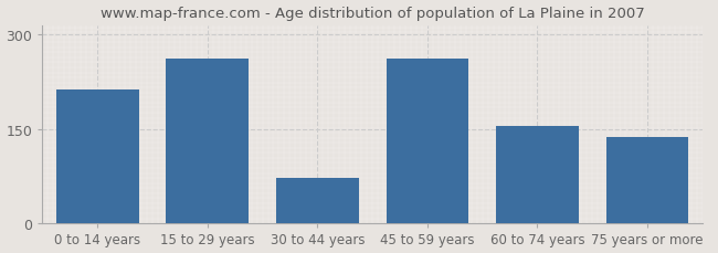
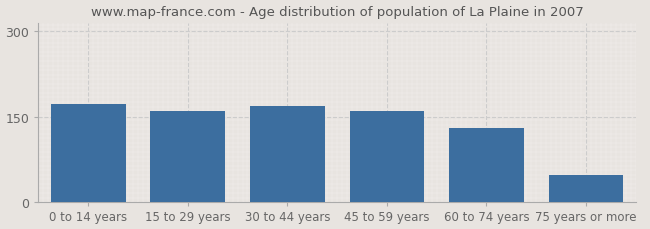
0 to 14 years: 212 -> 173
15 to 29 years: 262 -> 160
30 to 44 years: 72 -> 169
45 to 59 years: 262 -> 161
60 to 74 years: 154 -> 131
75 years or more: 138 -> 48
